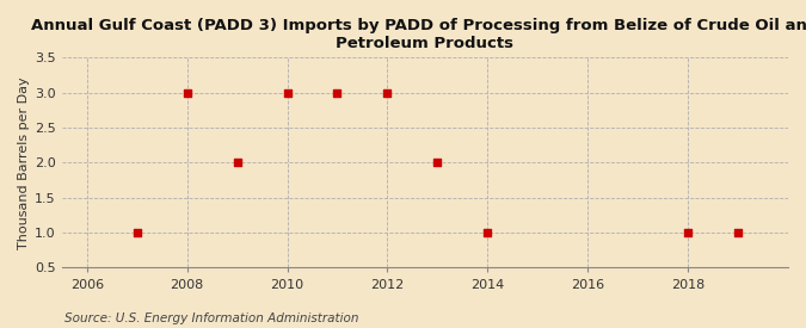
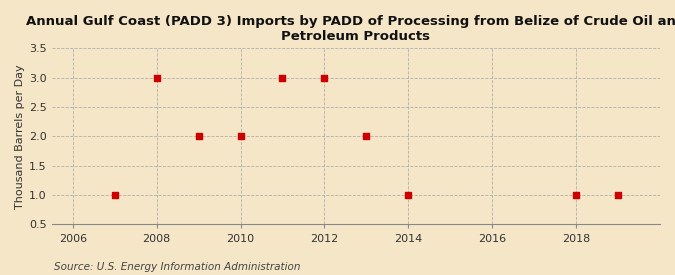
2010: 3 -> 2
